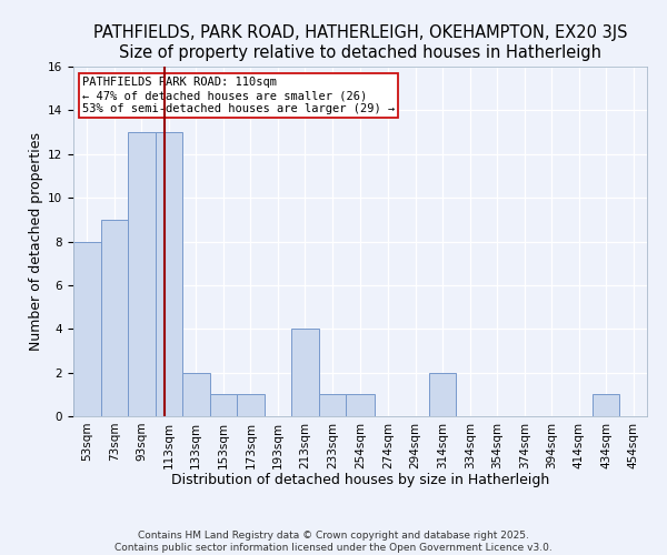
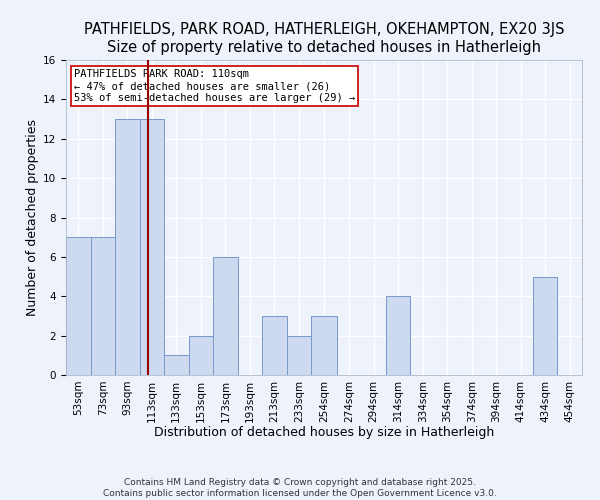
53sqm: 8 -> 7
73sqm: 9 -> 7
133sqm: 2 -> 1
153sqm: 1 -> 2
173sqm: 1 -> 6
213sqm: 4 -> 3
233sqm: 1 -> 2
254sqm: 1 -> 3
314sqm: 2 -> 4
434sqm: 1 -> 5
